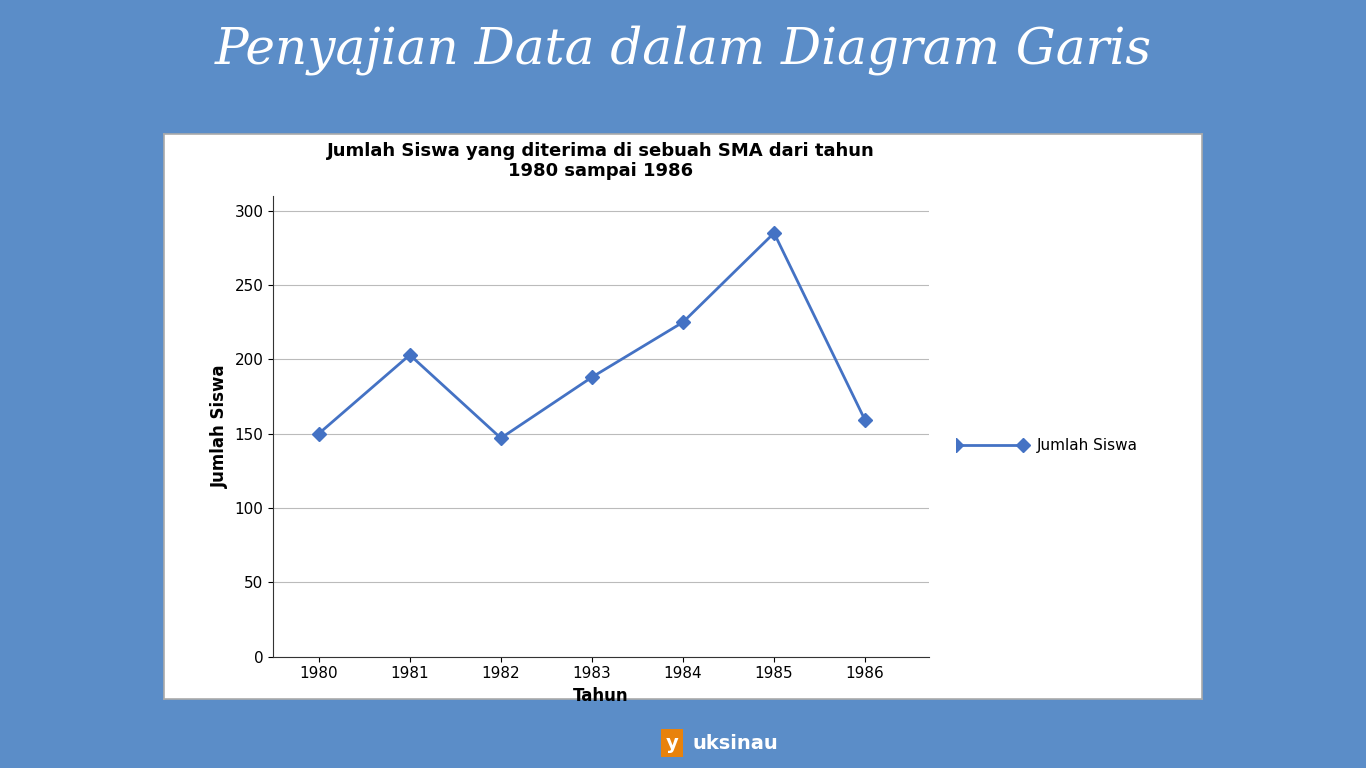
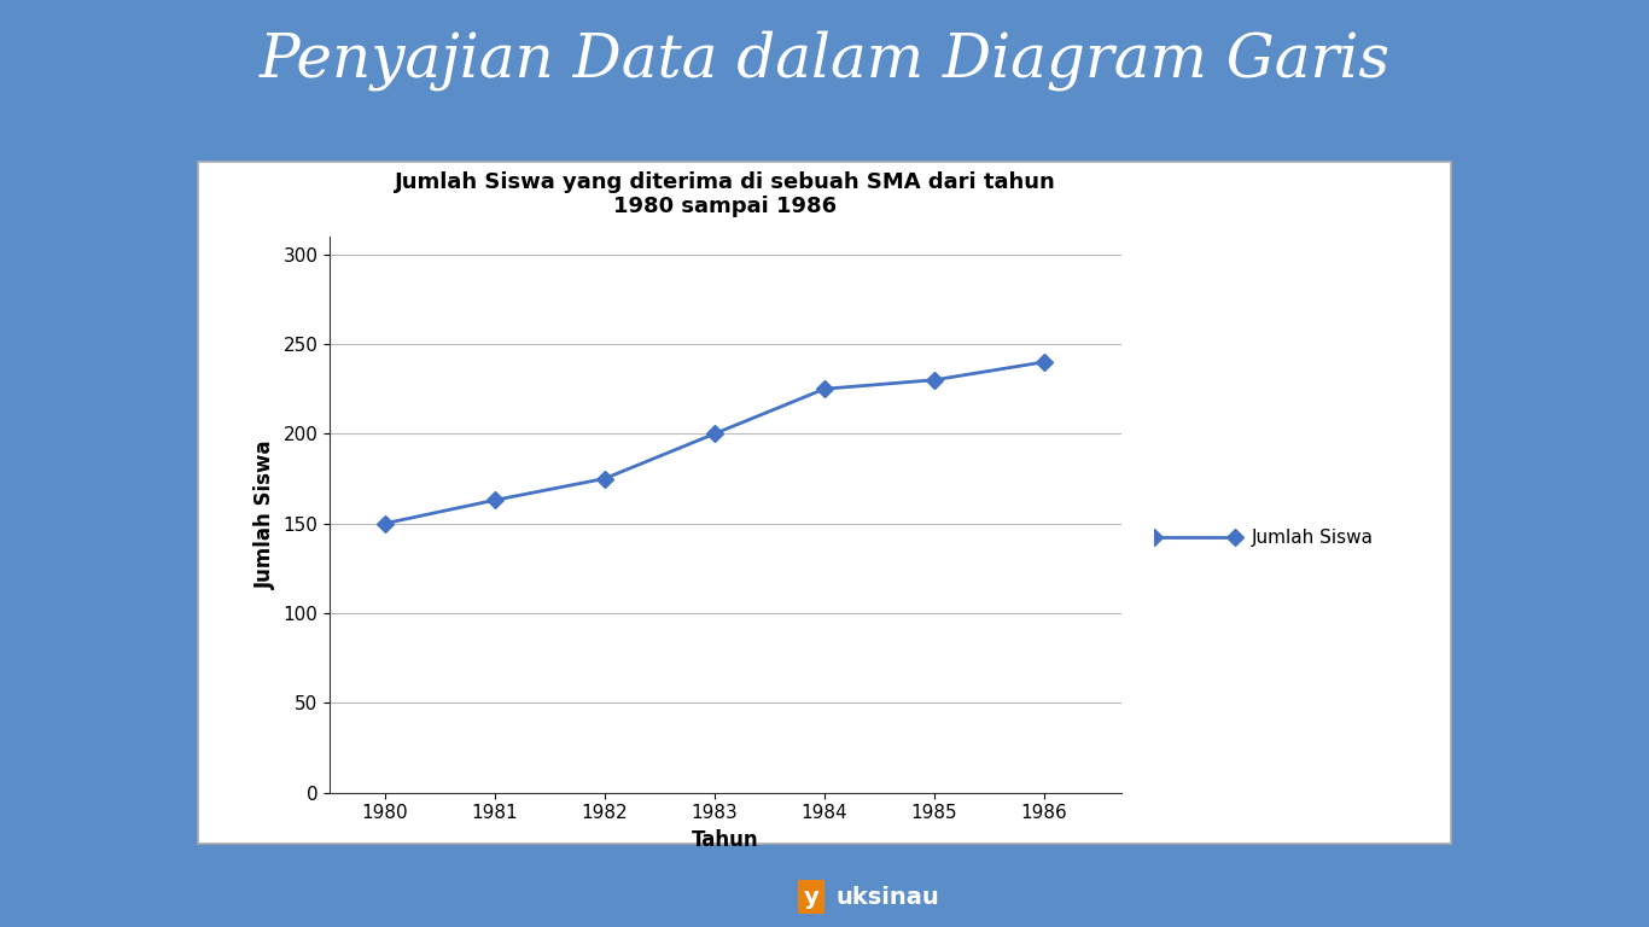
1981: 203 -> 163
1982: 147 -> 175
1983: 188 -> 200
1985: 285 -> 230
1986: 159 -> 240
